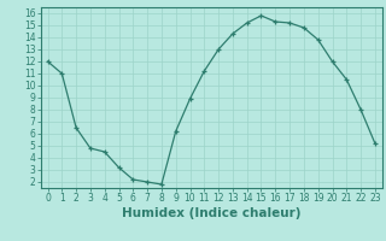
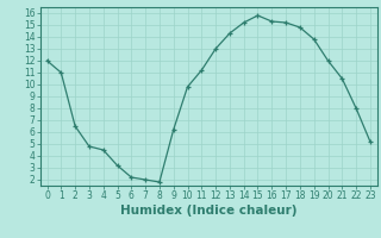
10: 8.9 -> 9.8
